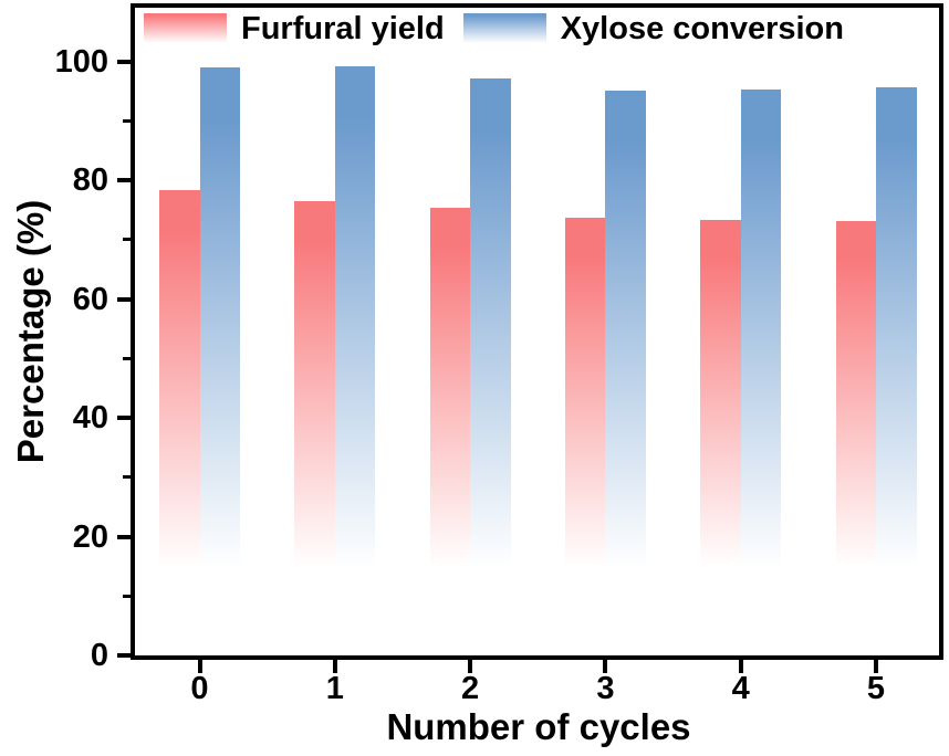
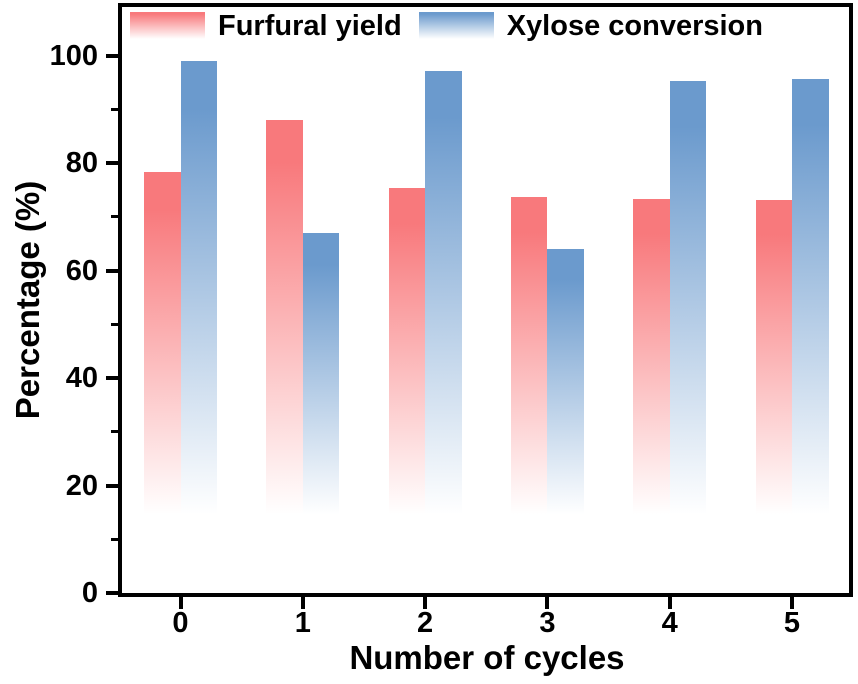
Furfural yield/1: 76 -> 88
Xylose conversion/1: 99 -> 67
Xylose conversion/3: 95 -> 64
